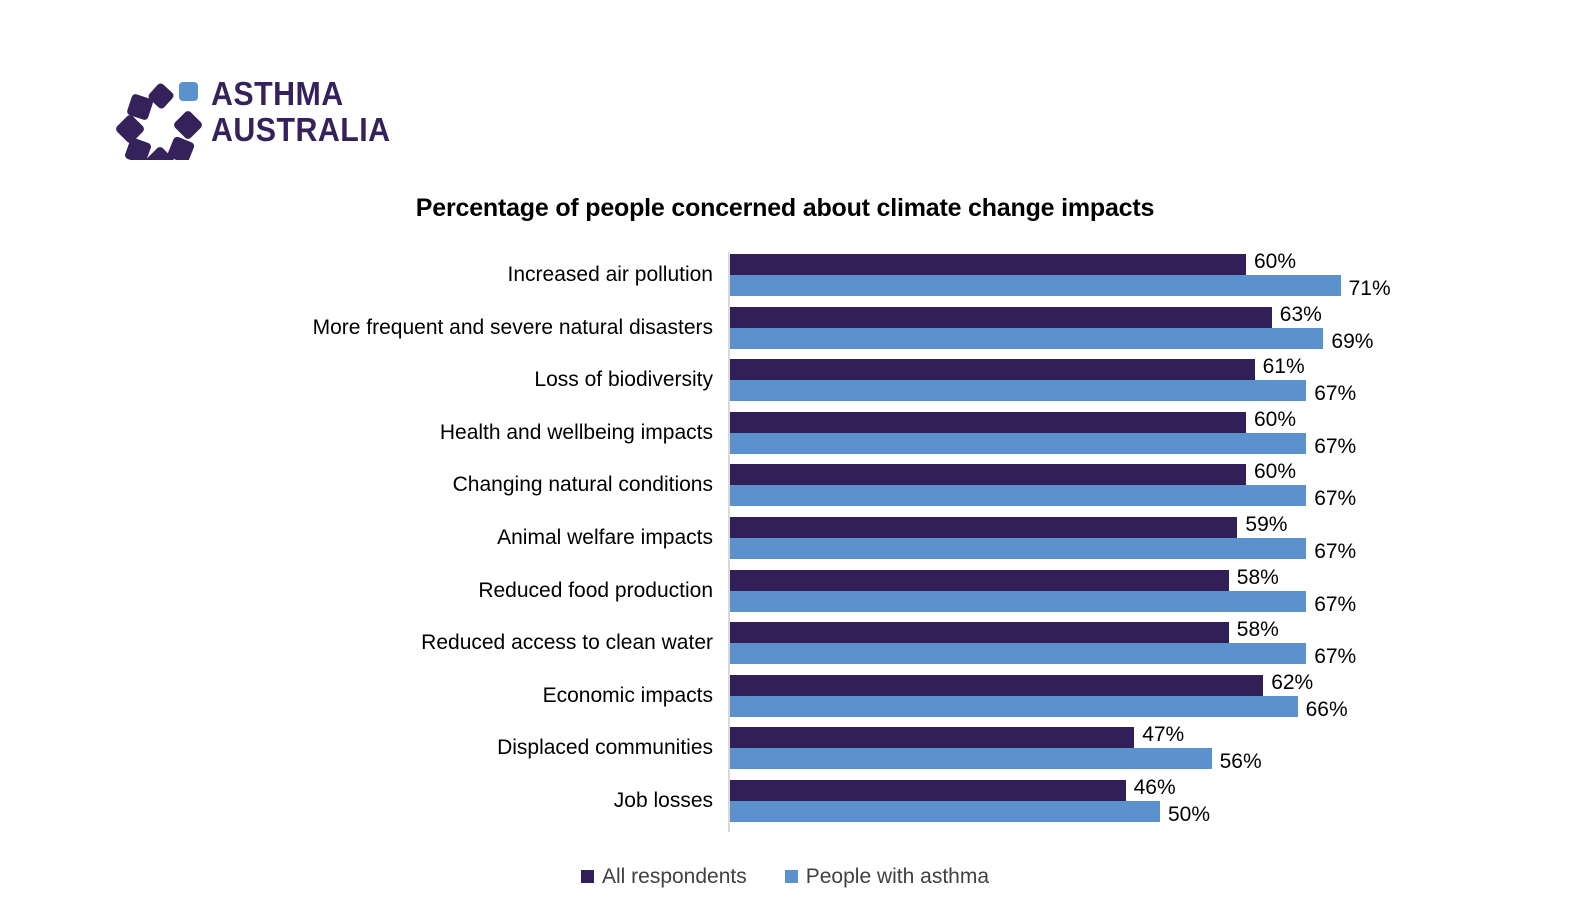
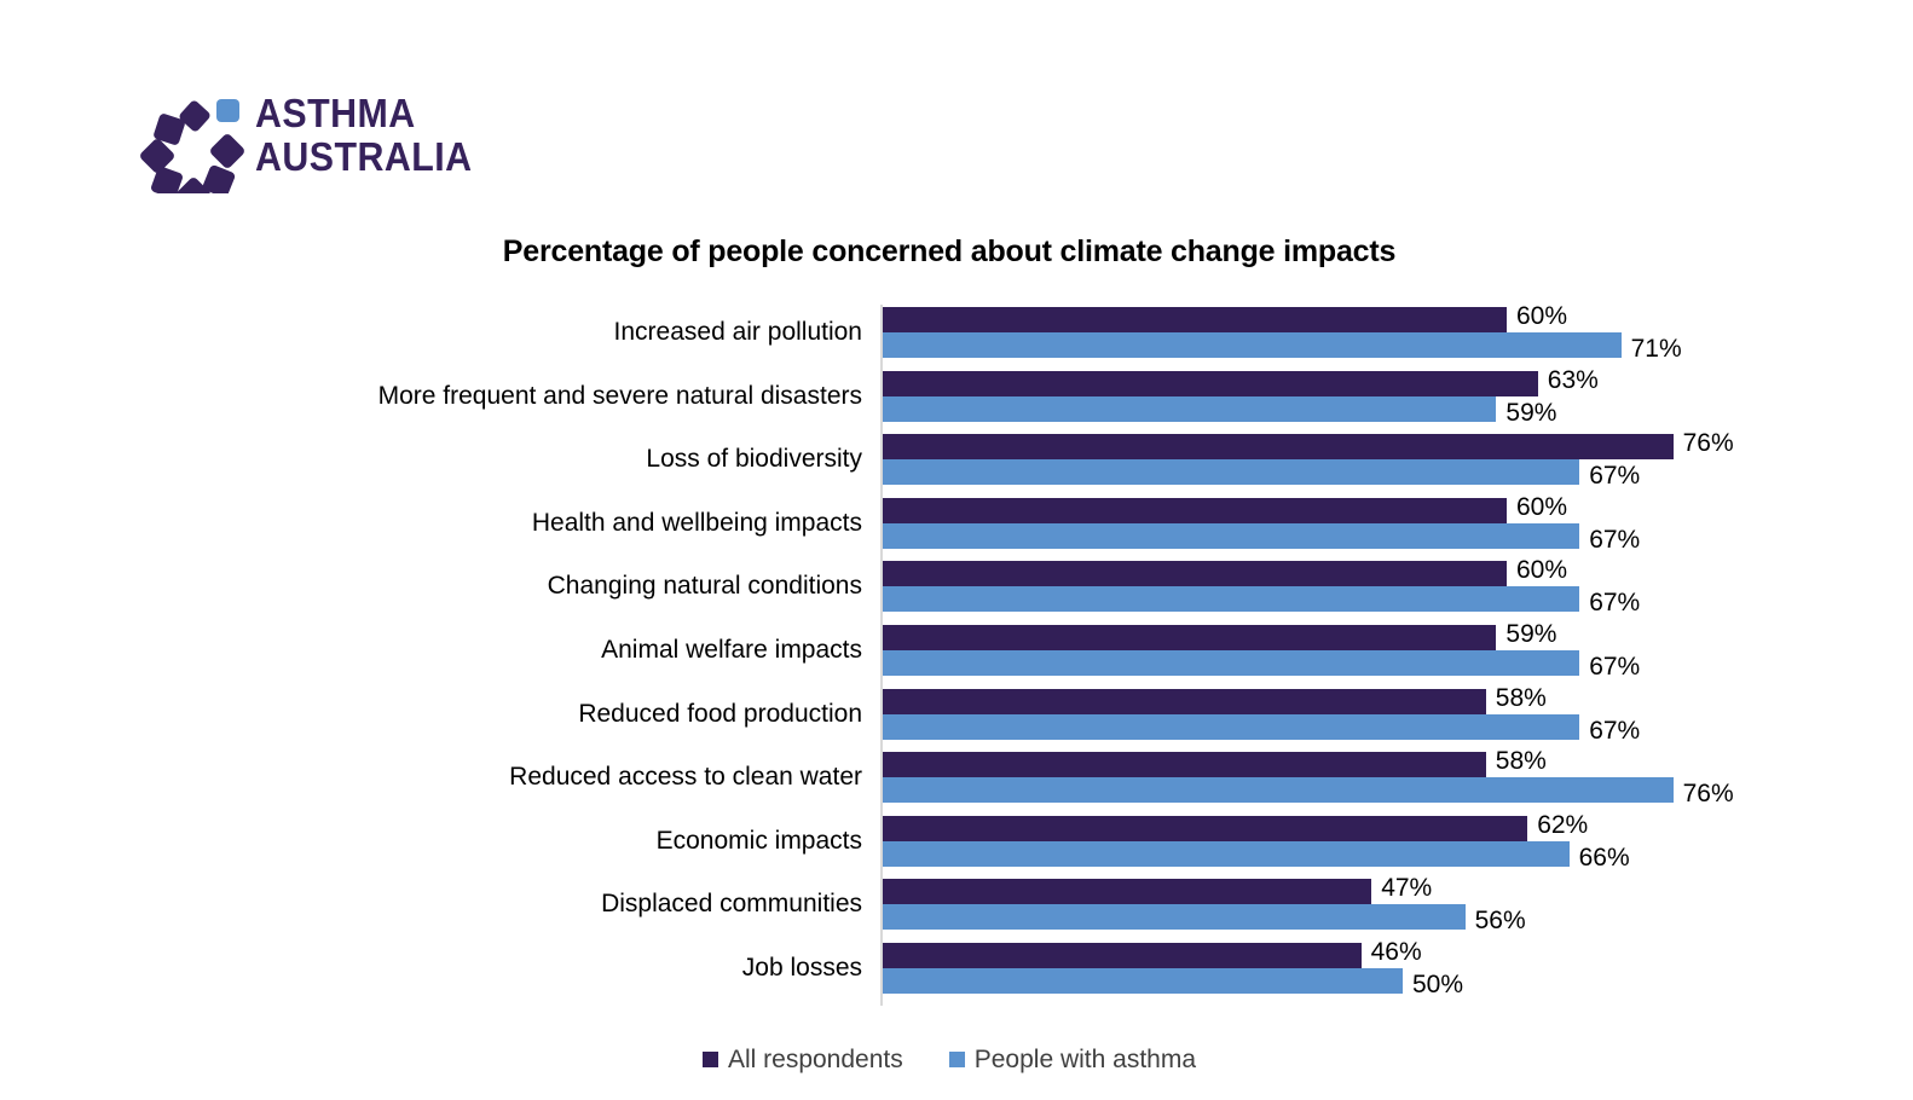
People with asthma/More frequent and severe natural disasters: 69% -> 59%
All respondents/Loss of biodiversity: 61% -> 76%
People with asthma/Reduced access to clean water: 67% -> 76%
